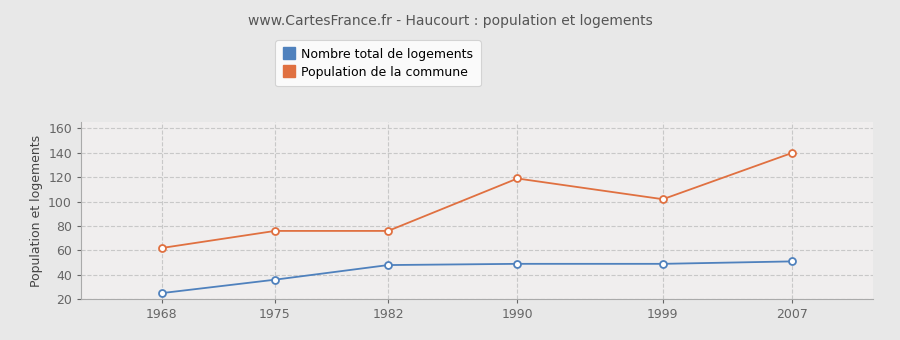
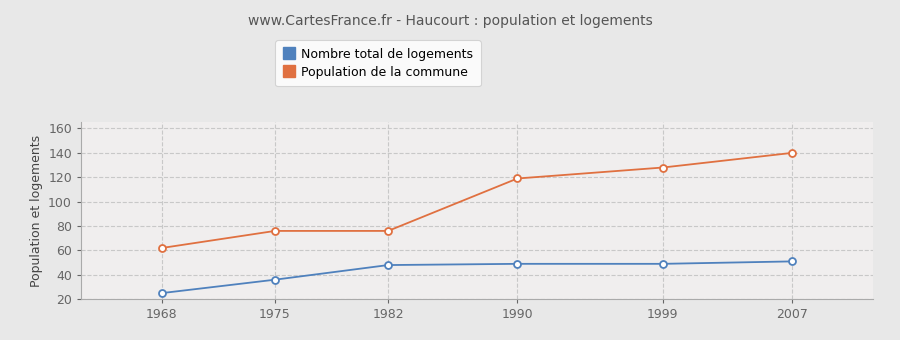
Population de la commune/1999: 102 -> 128
